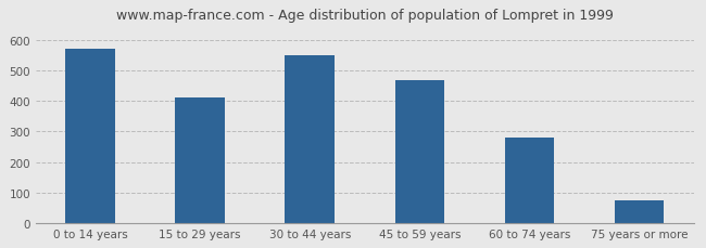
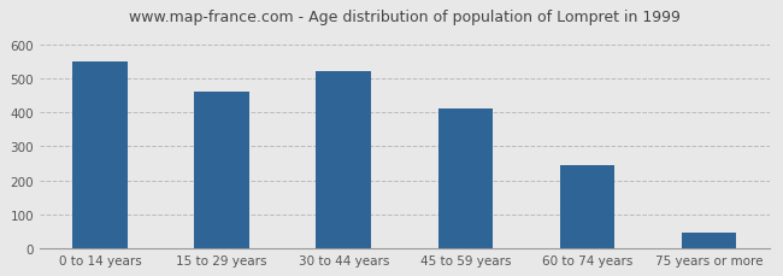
0 to 14 years: 570 -> 550
15 to 29 years: 410 -> 460
30 to 44 years: 550 -> 520
45 to 59 years: 468 -> 410
60 to 74 years: 281 -> 245
75 years or more: 74 -> 45
